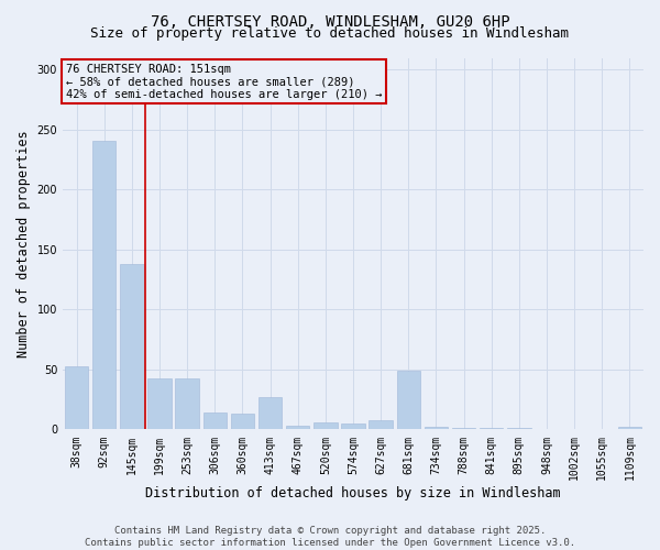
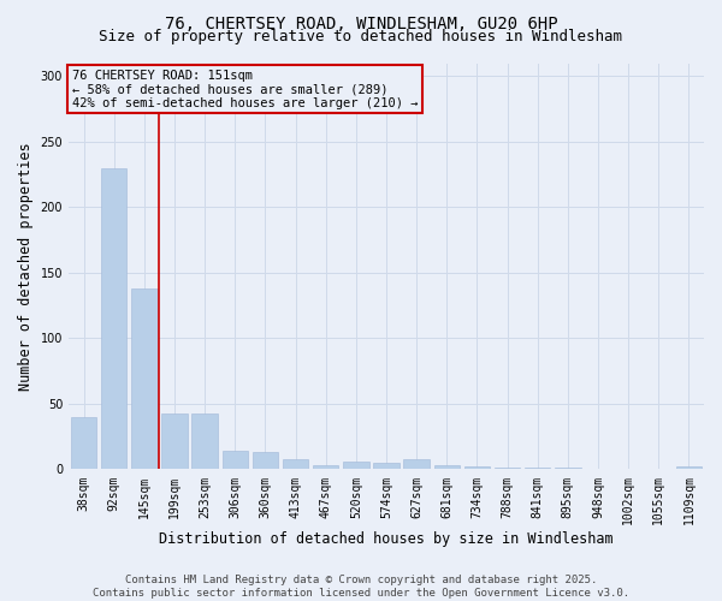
38sqm: 53 -> 40
92sqm: 241 -> 230
413sqm: 27 -> 8
681sqm: 49 -> 3
